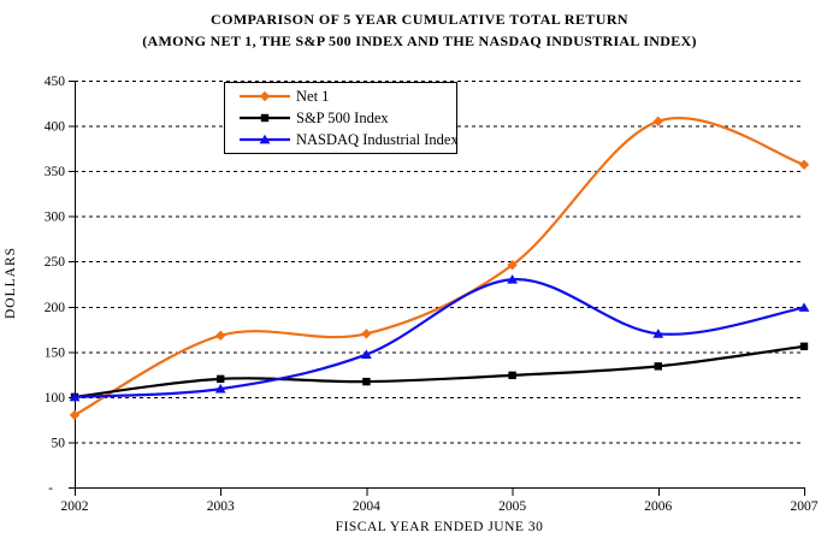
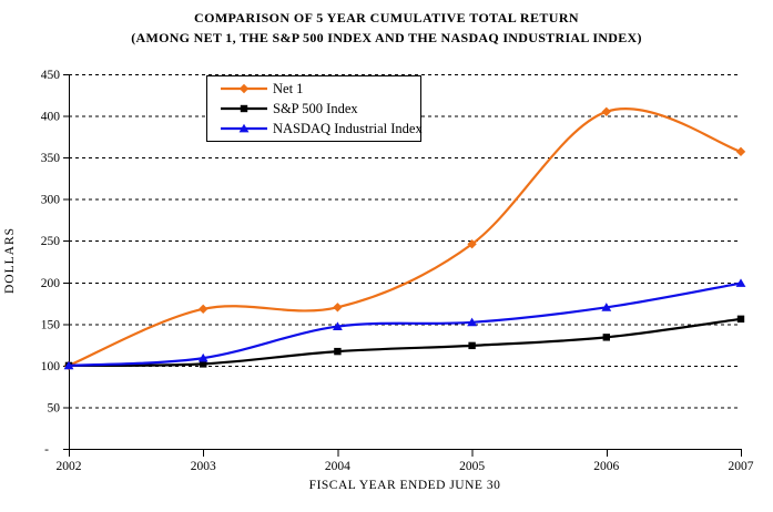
Net 1/2002: 80 -> 100
S&P 500 Index/2003: 120 -> 100
NASDAQ Industrial Index/2005: 230 -> 150
